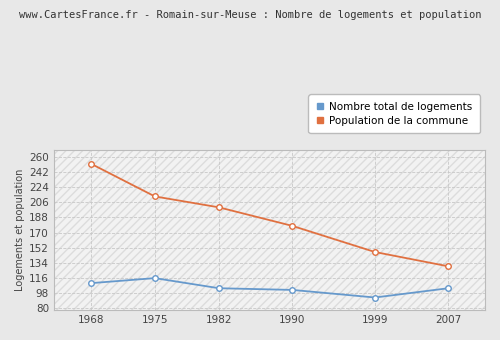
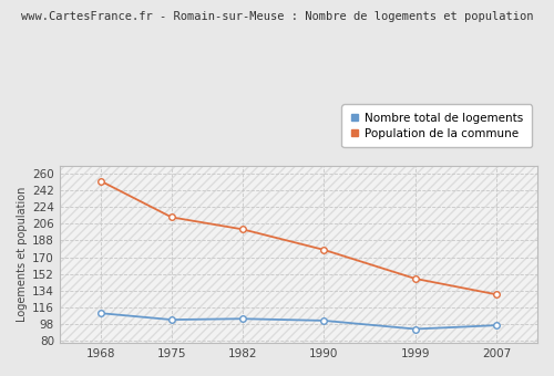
Nombre total de logements/1975: 116 -> 103
Nombre total de logements/2007: 104 -> 97
